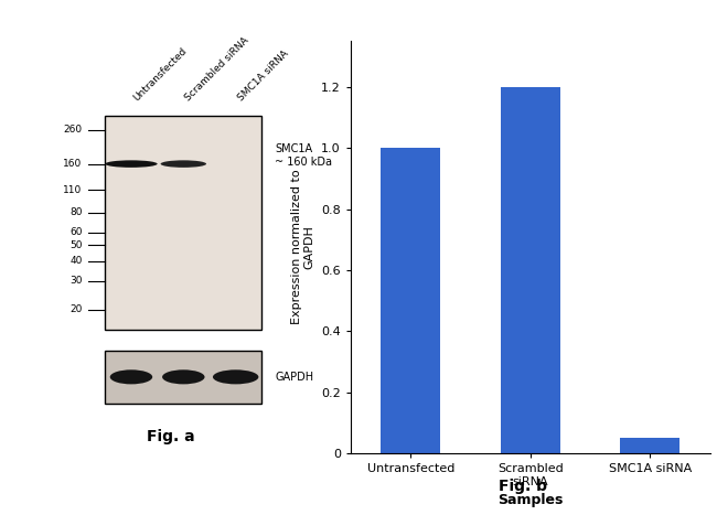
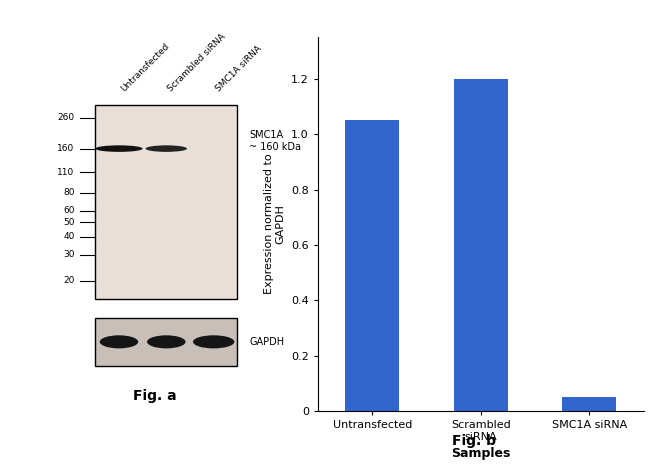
Untransfected: 1.00 -> 1.05
